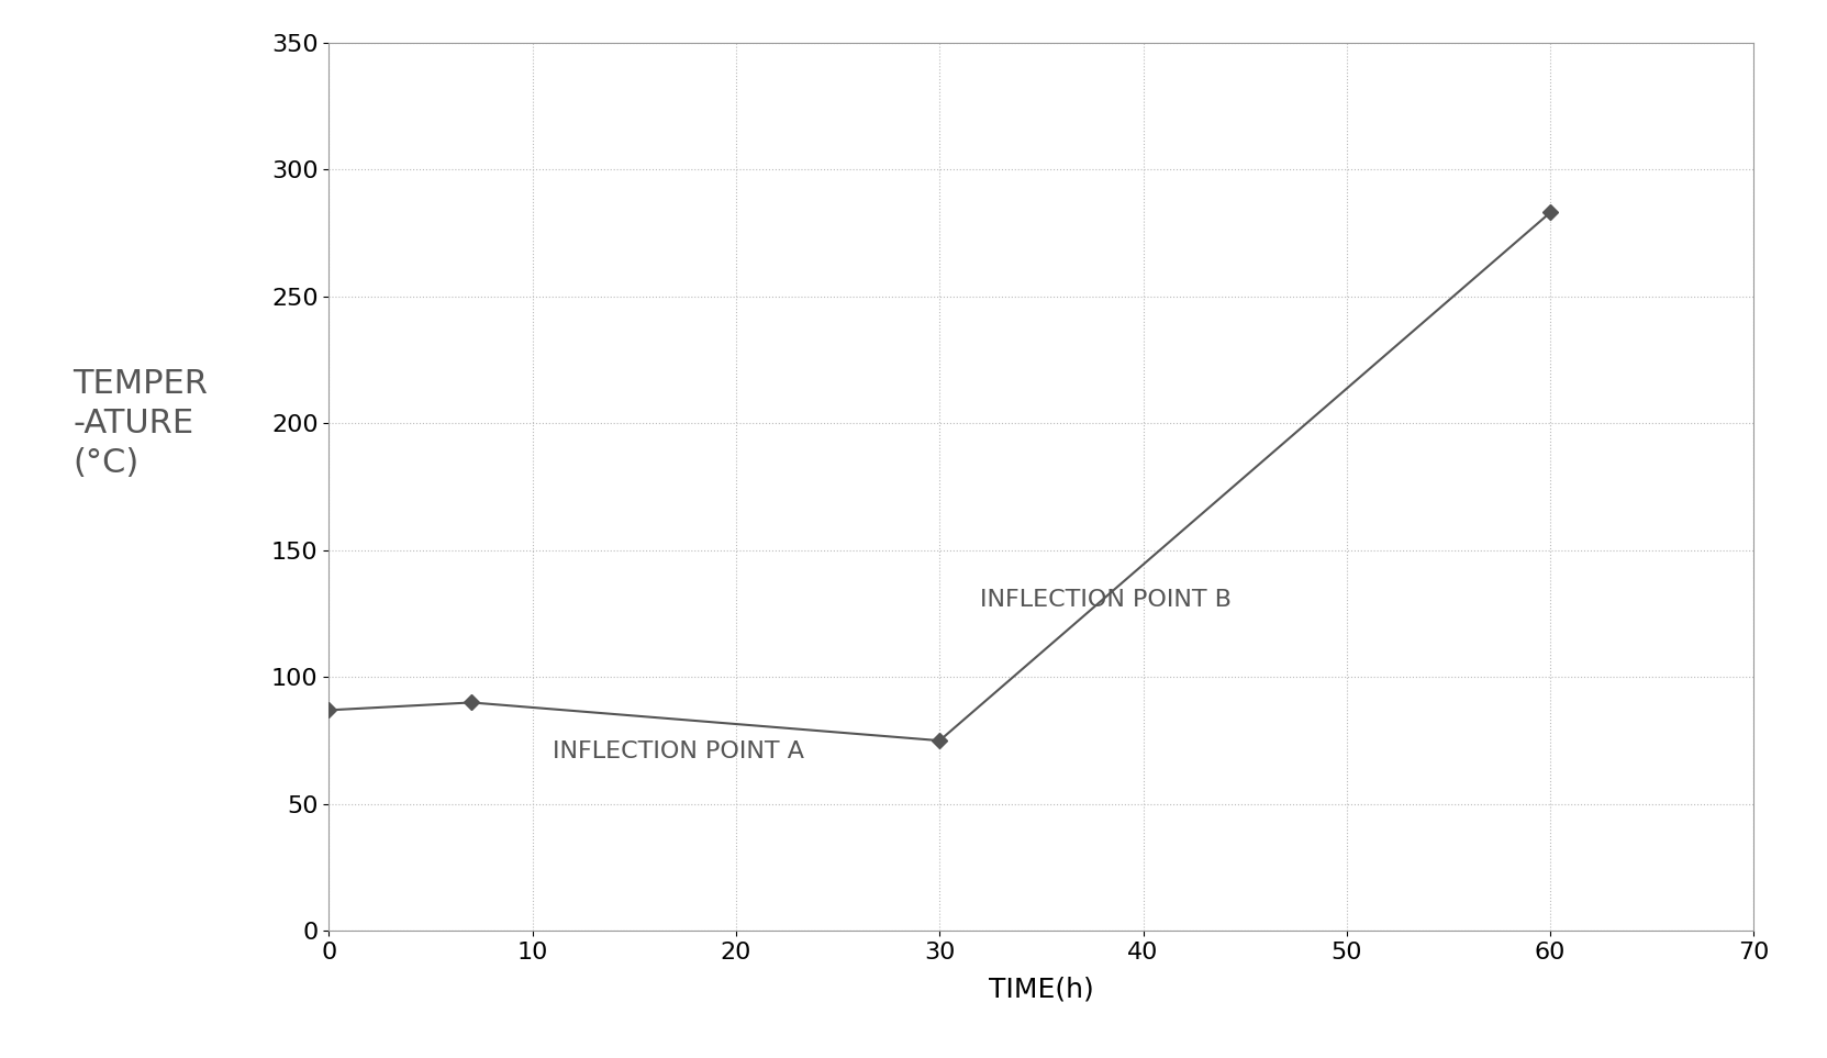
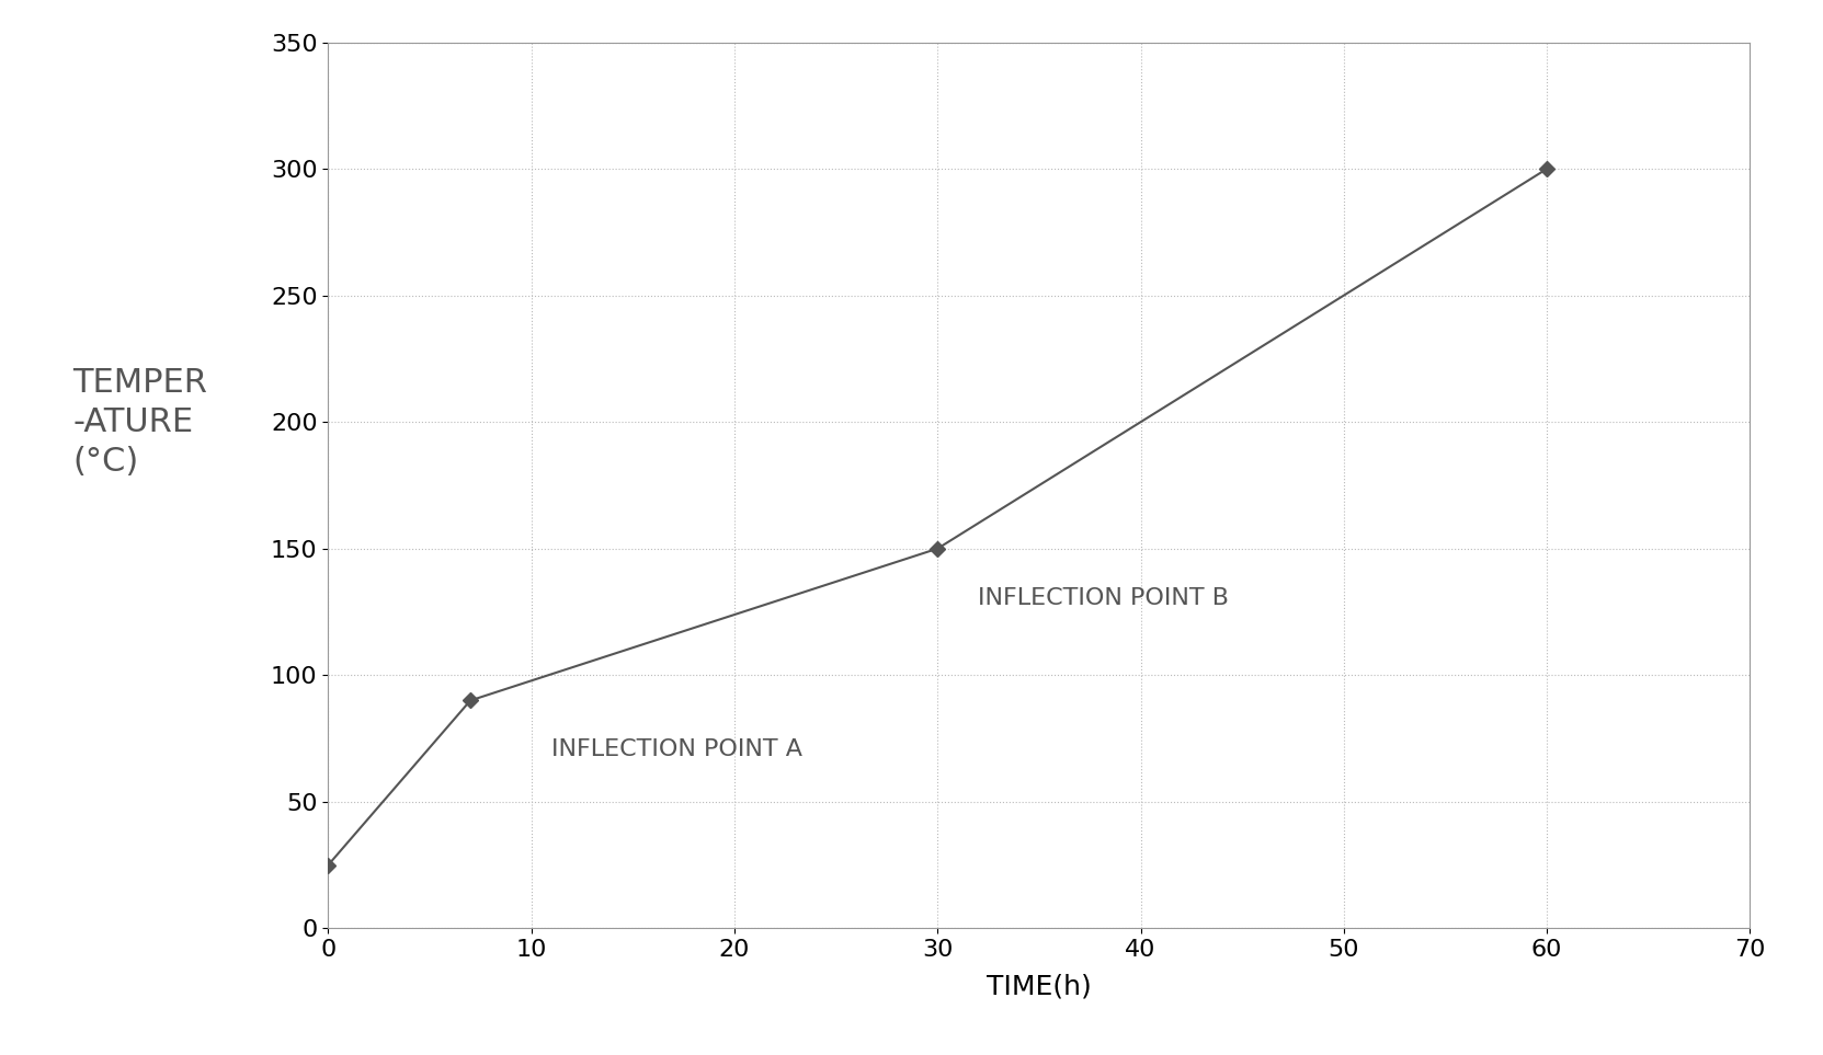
0: 87 -> 25
30: 75 -> 150
60: 283 -> 300
